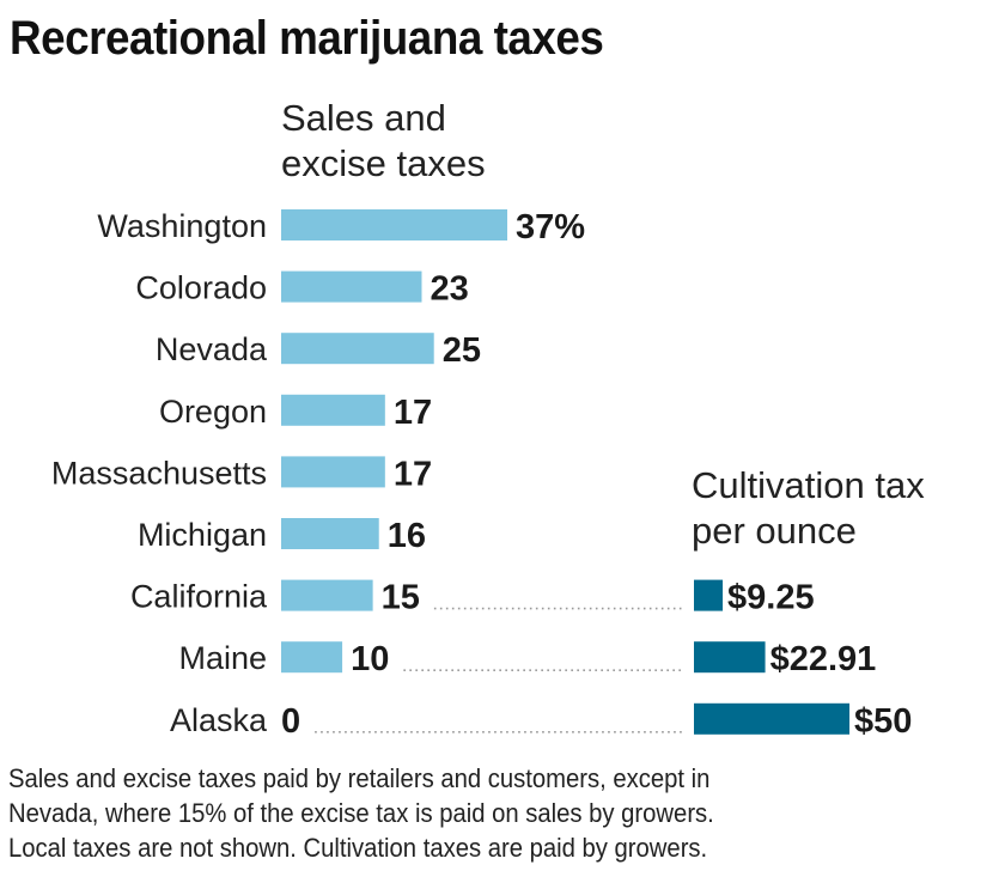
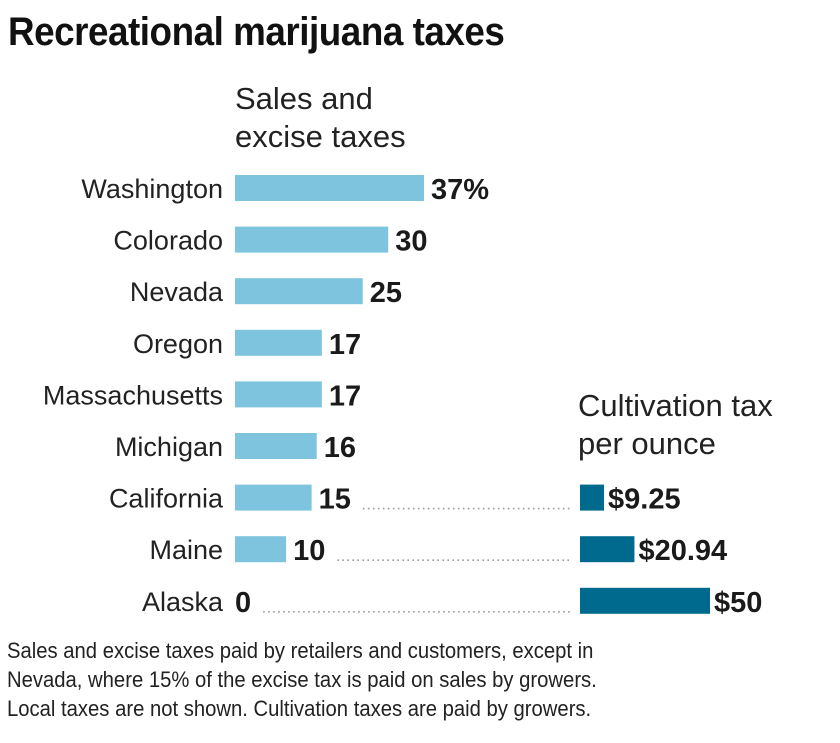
Sales and excise taxes/Colorado: 23 -> 30
Cultivation tax per ounce/Maine: $22.91 -> $20.94
